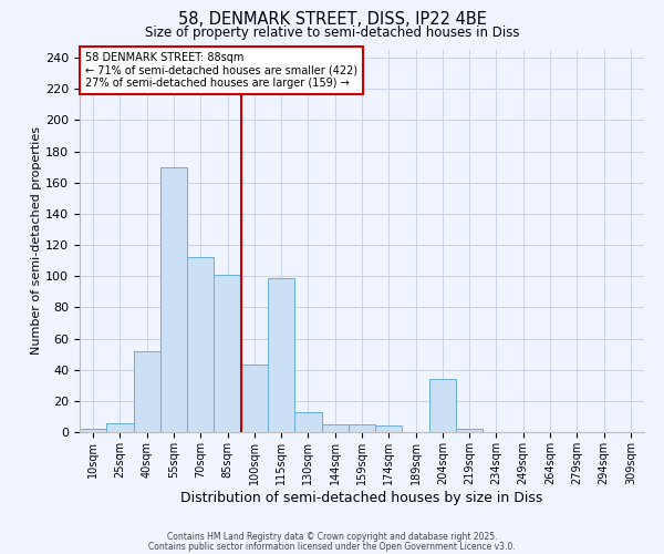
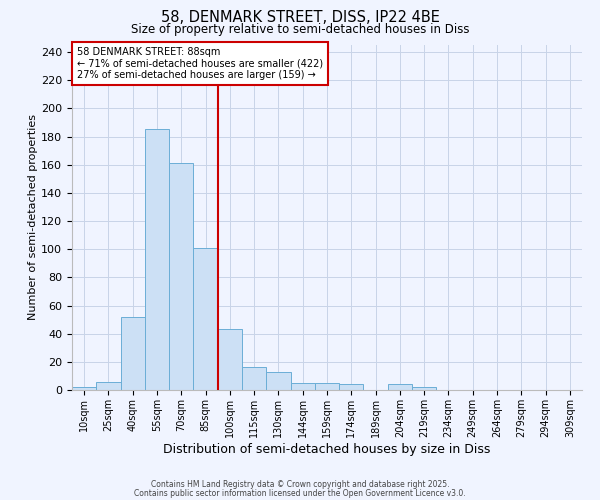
55sqm: 170 -> 185
70sqm: 112 -> 161
115sqm: 99 -> 16
204sqm: 34 -> 4
